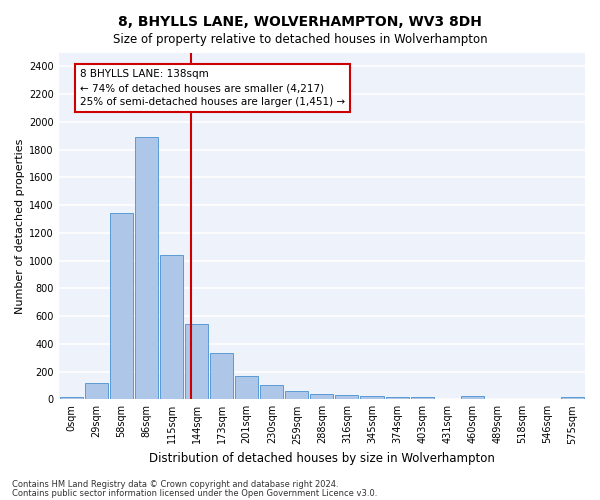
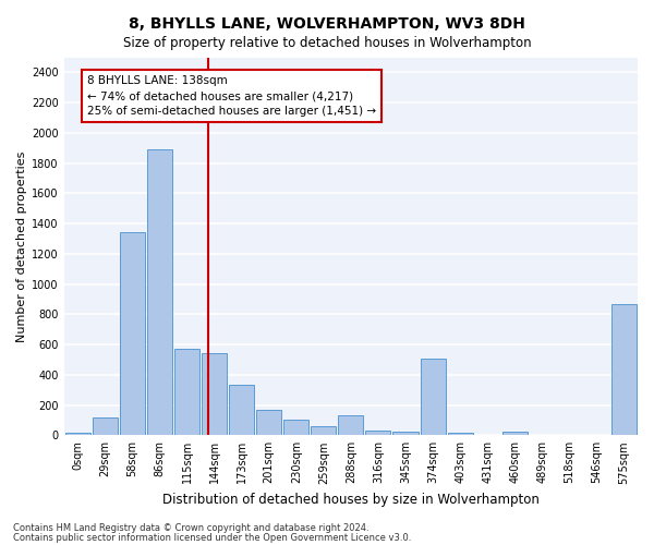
115sqm: 1040 -> 570
288sqm: 40 -> 130
374sqm: 20 -> 510
575sqm: 20 -> 870
